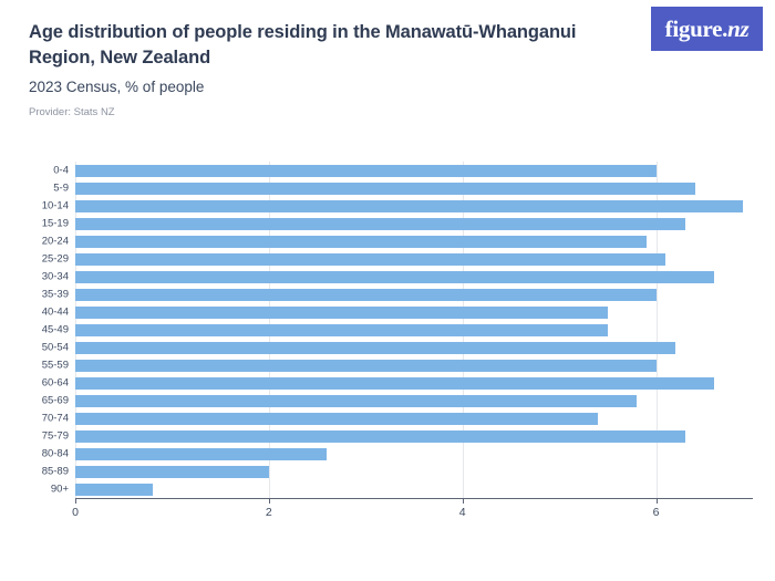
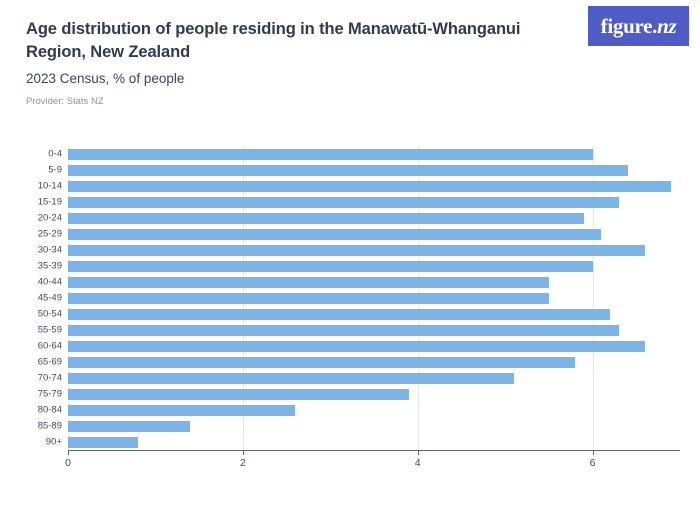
55-59: 6.0 -> 6.3
70-74: 5.4 -> 5.1
75-79: 6.3 -> 3.9
85-89: 2.0 -> 1.4
